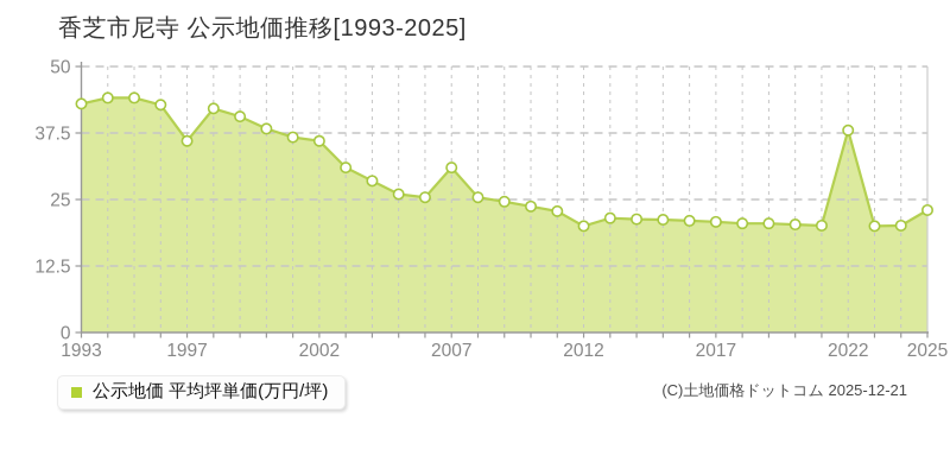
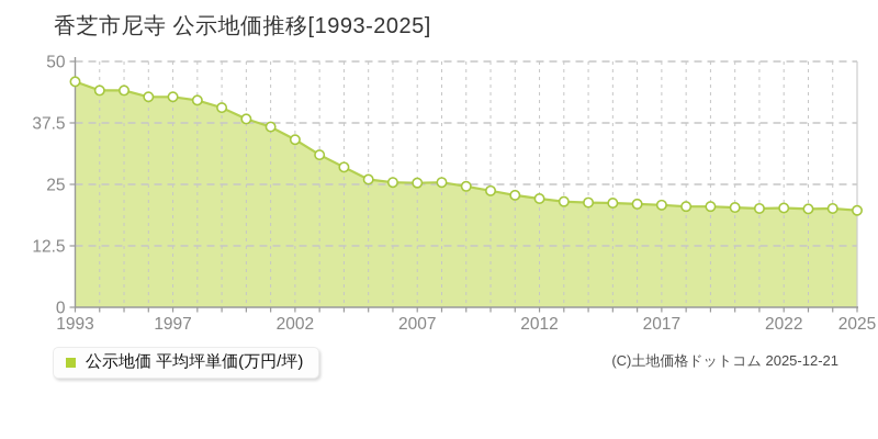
1993: 43 -> 46
1997: 36 -> 43
2002: 36 -> 34
2007: 31 -> 25
2012: 20 -> 22
2022: 38 -> 20
2025: 23 -> 20
